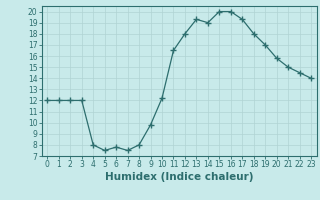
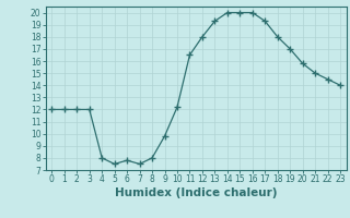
14: 19.0 -> 20.0
